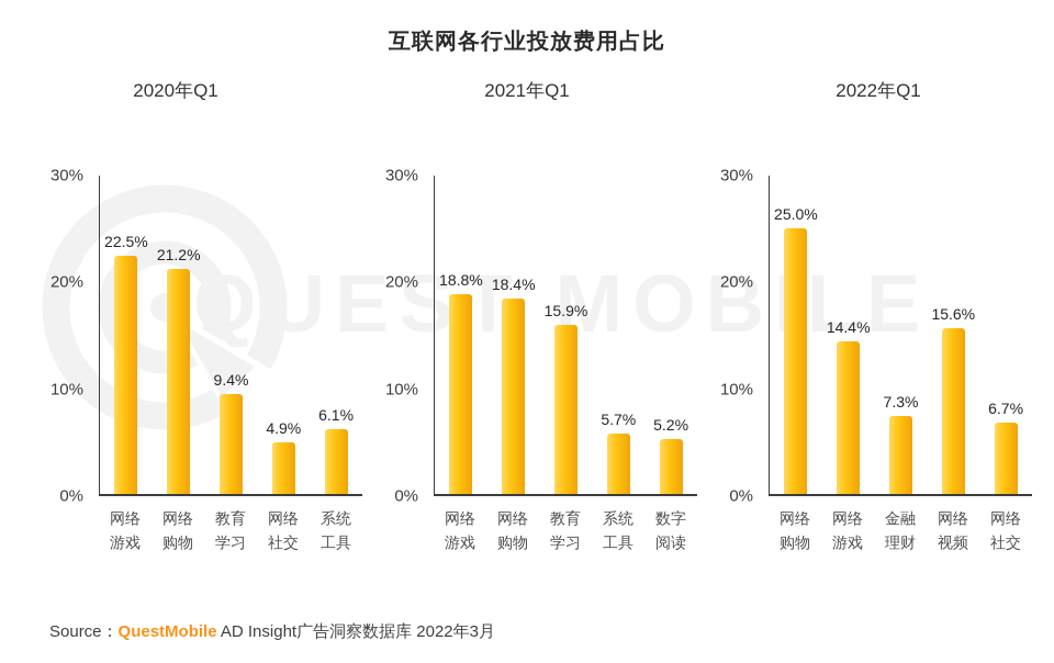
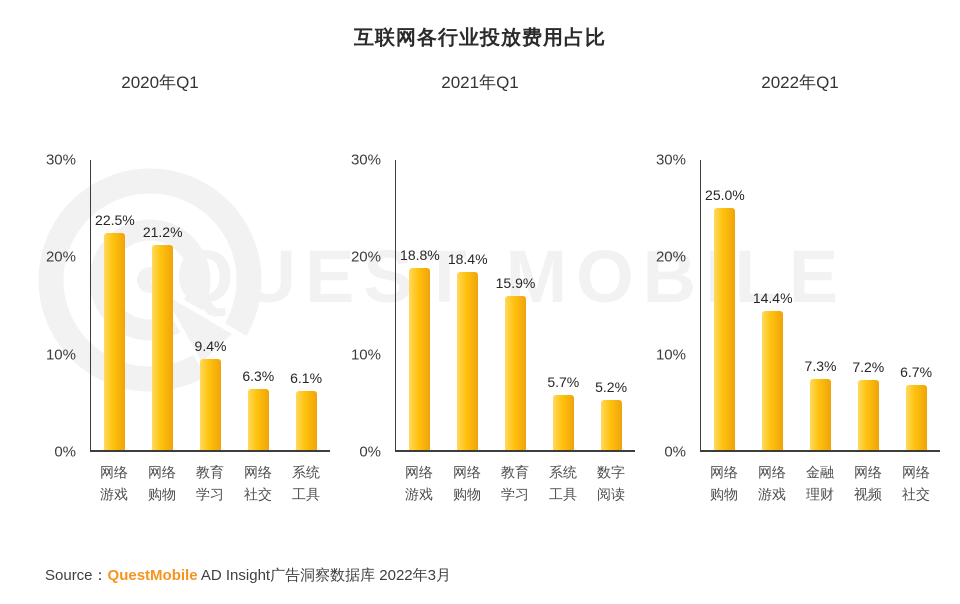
2020年Q1/网络社交: 4.9% -> 6.3%
2022年Q1/网络视频: 15.6% -> 7.2%
